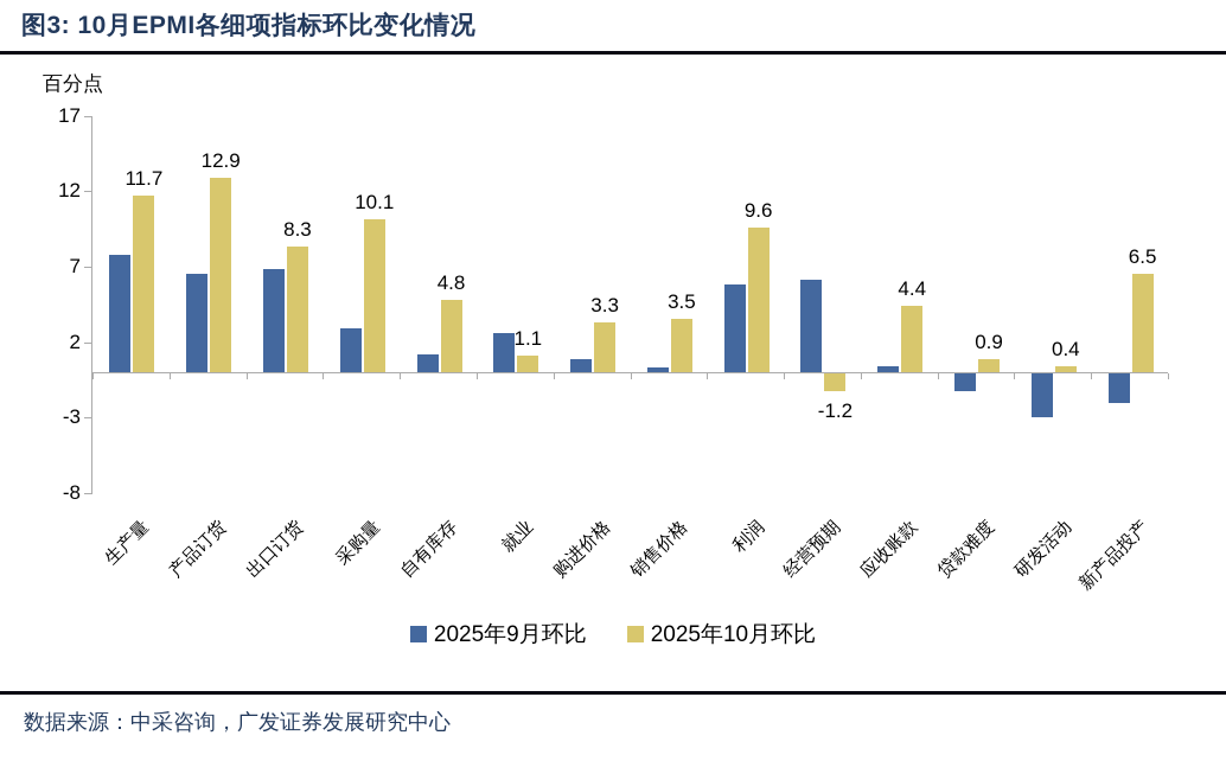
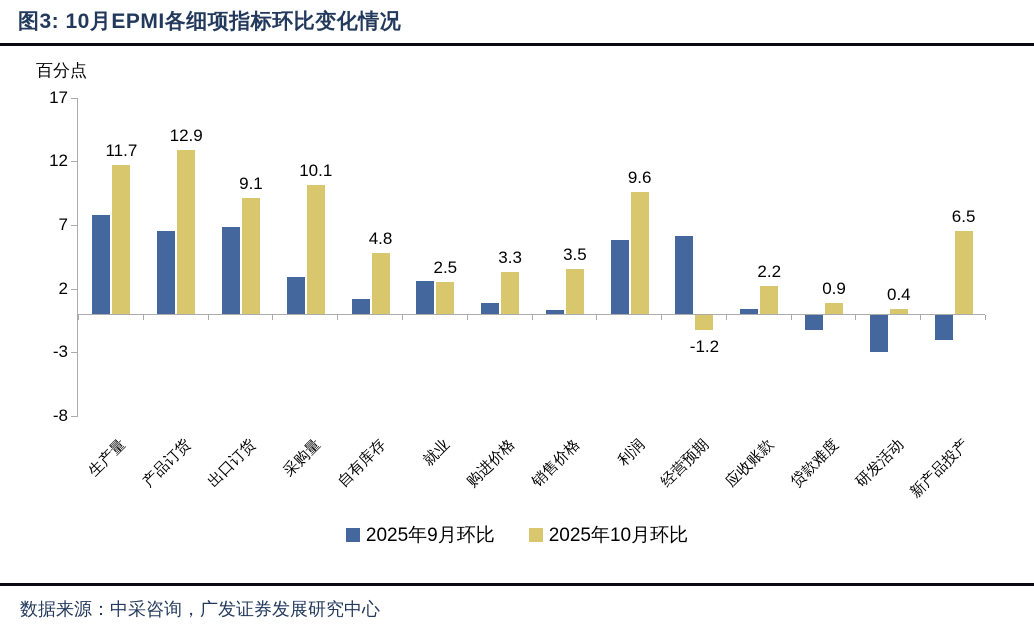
2025年10月环比/出口订货: 8.3 -> 9.1
2025年10月环比/就业: 1.1 -> 2.5
2025年10月环比/应收账款: 4.4 -> 2.2
